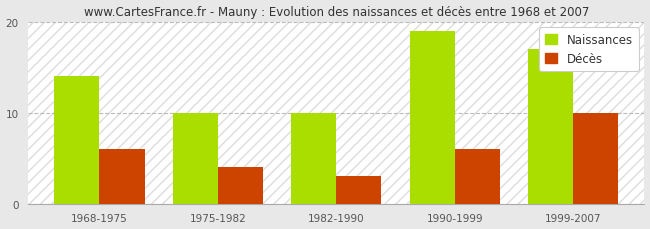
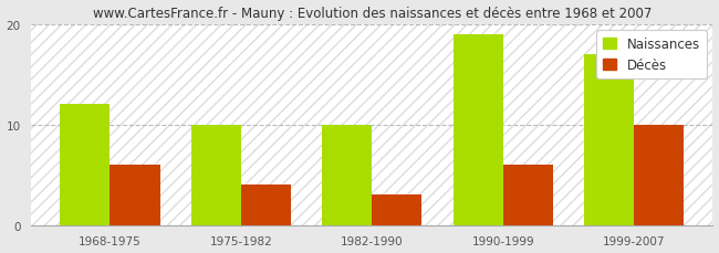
Naissances/1968-1975: 14 -> 12
